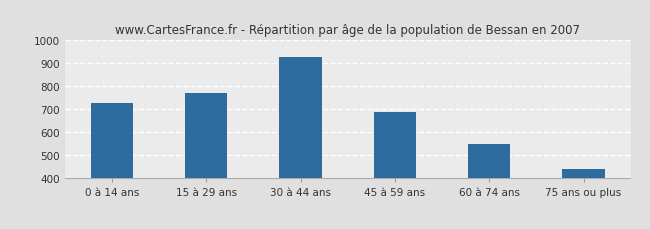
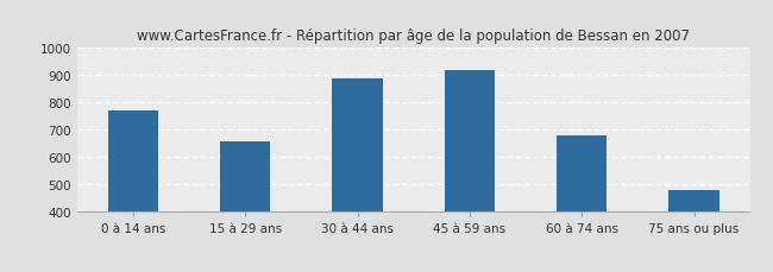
0 à 14 ans: 730 -> 770
15 à 29 ans: 770 -> 660
30 à 44 ans: 930 -> 890
45 à 59 ans: 690 -> 920
60 à 74 ans: 550 -> 680
75 ans ou plus: 440 -> 480
